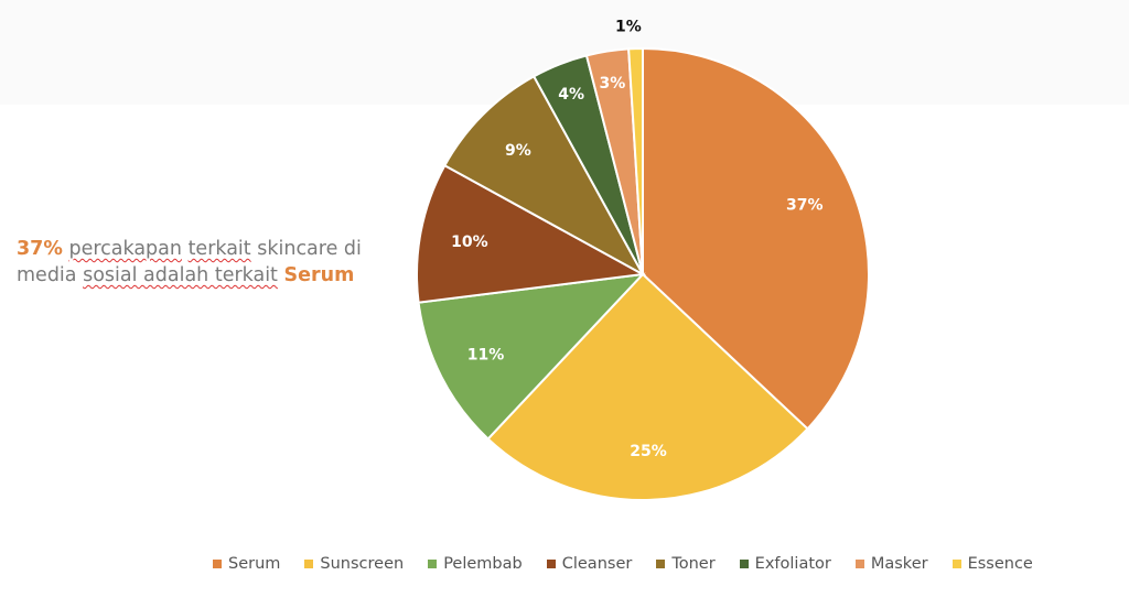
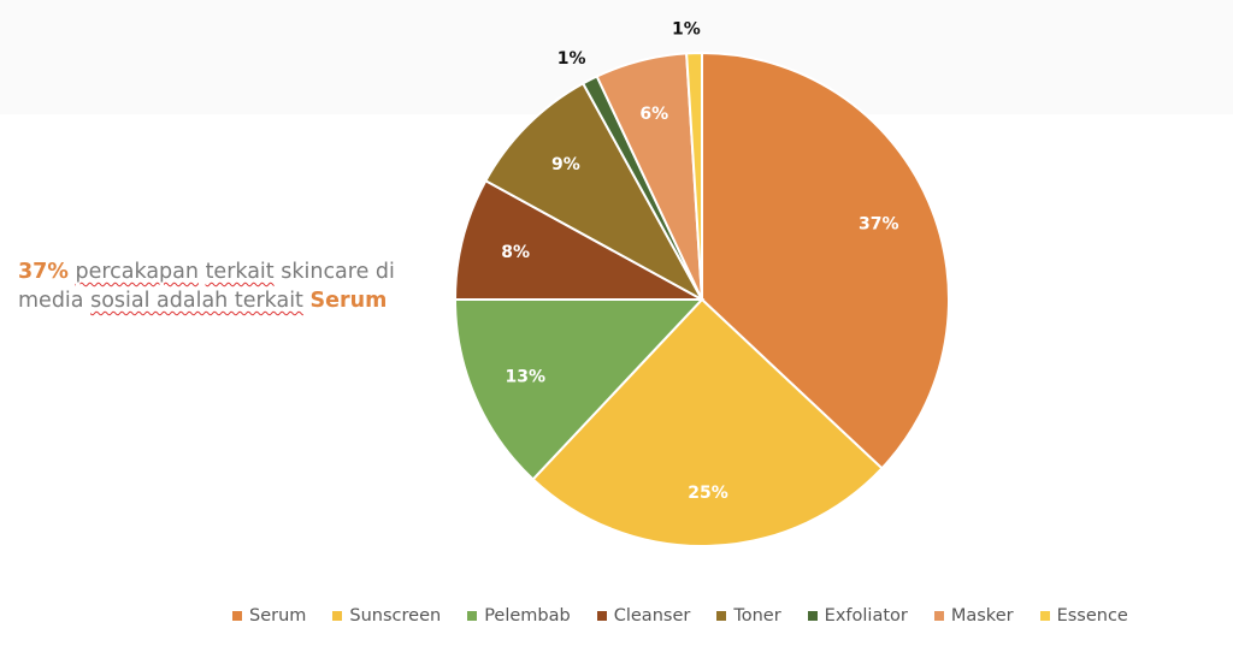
Pelembab: 11% -> 13%
Cleanser: 10% -> 8%
Exfoliator: 4% -> 1%
Masker: 3% -> 6%
